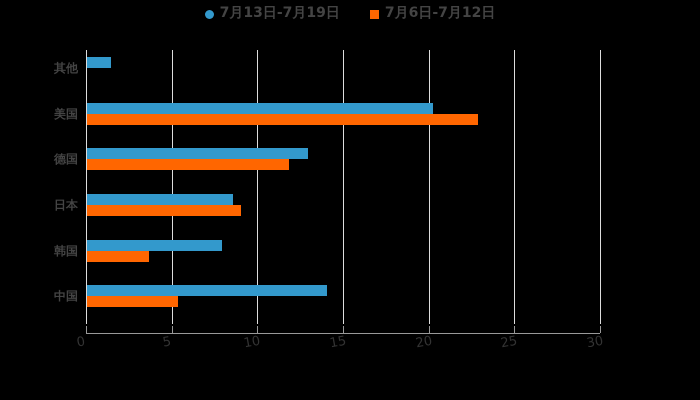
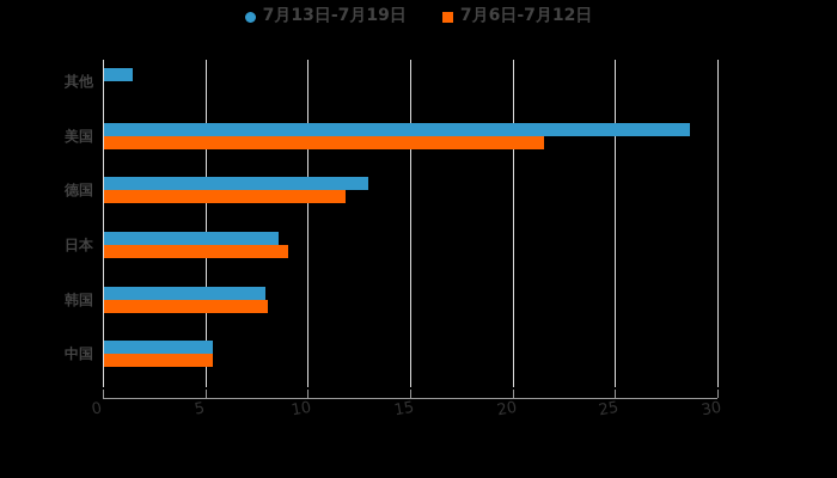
7月13日-7月19日/美国: 20.2 -> 28.6
7月6日-7月12日/美国: 22.8 -> 21.5
7月6日-7月12日/韩国: 3.6 -> 8.0
7月13日-7月19日/中国: 14.0 -> 5.3
